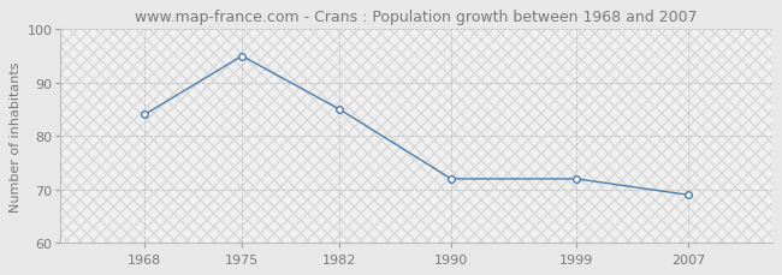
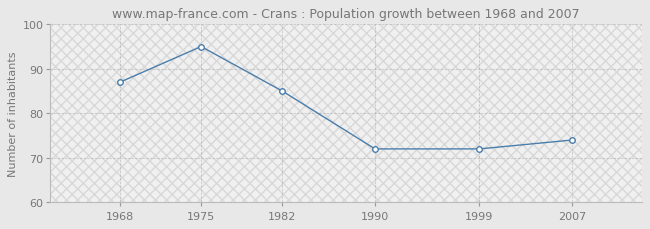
1968: 84 -> 87
2007: 69 -> 74
